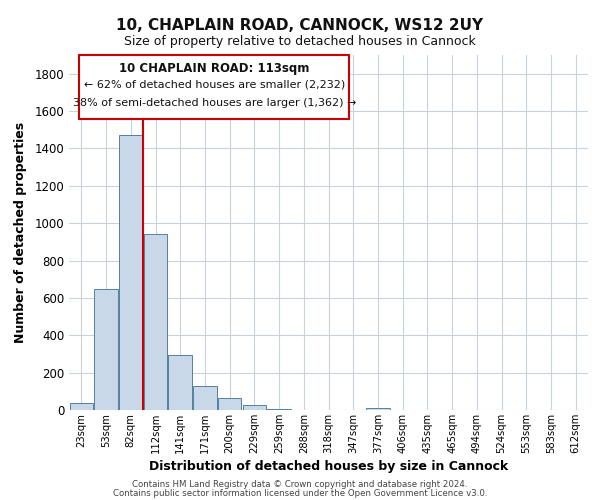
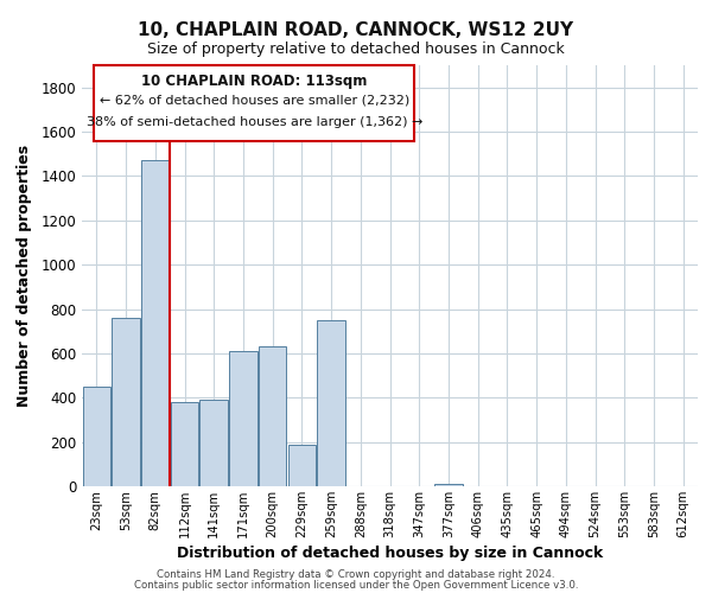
23sqm: 40 -> 450
53sqm: 650 -> 760
112sqm: 940 -> 380
141sqm: 300 -> 390
171sqm: 130 -> 610
200sqm: 60 -> 630
229sqm: 20 -> 190
259sqm: 0 -> 750
